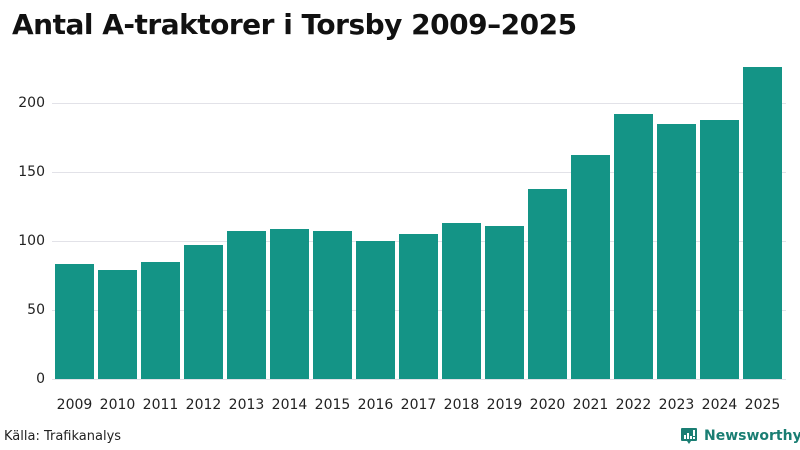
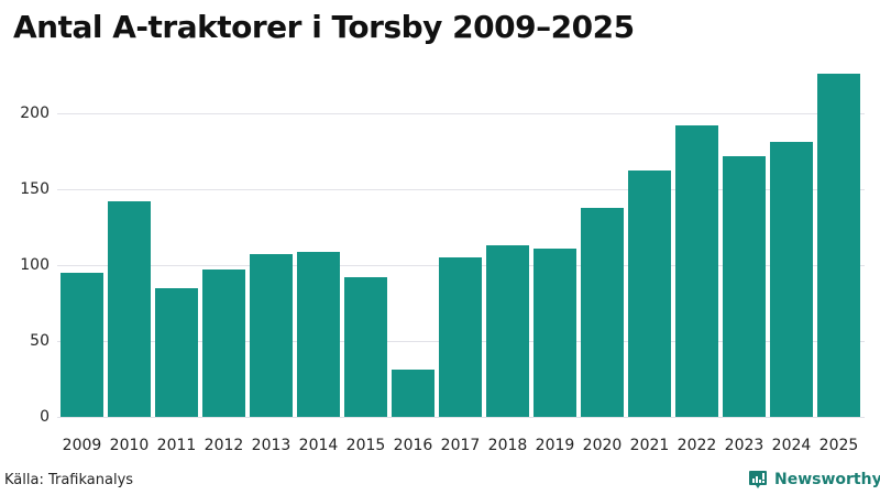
2009: 83 -> 95
2010: 79 -> 142
2015: 107 -> 92
2016: 100 -> 31
2023: 185 -> 172
2024: 188 -> 181
